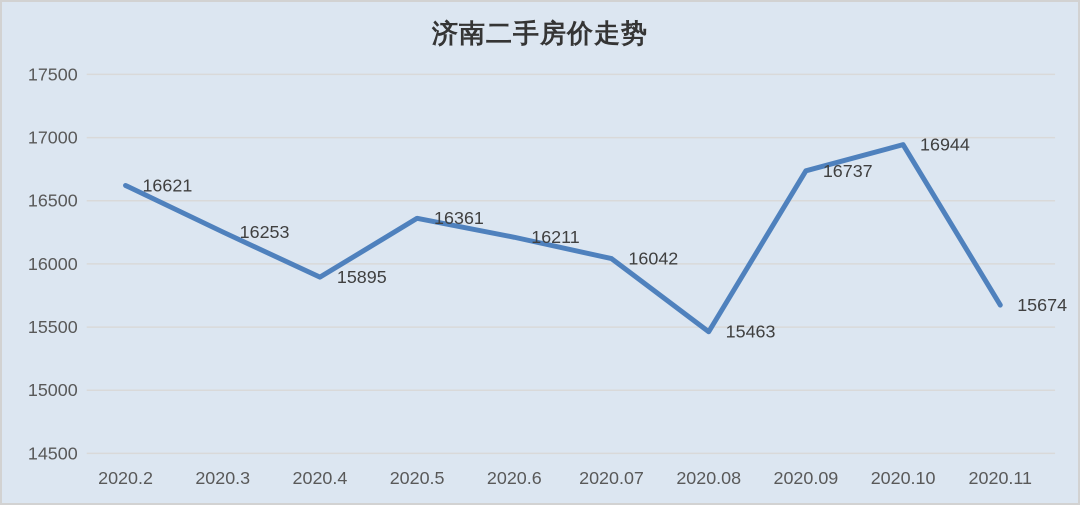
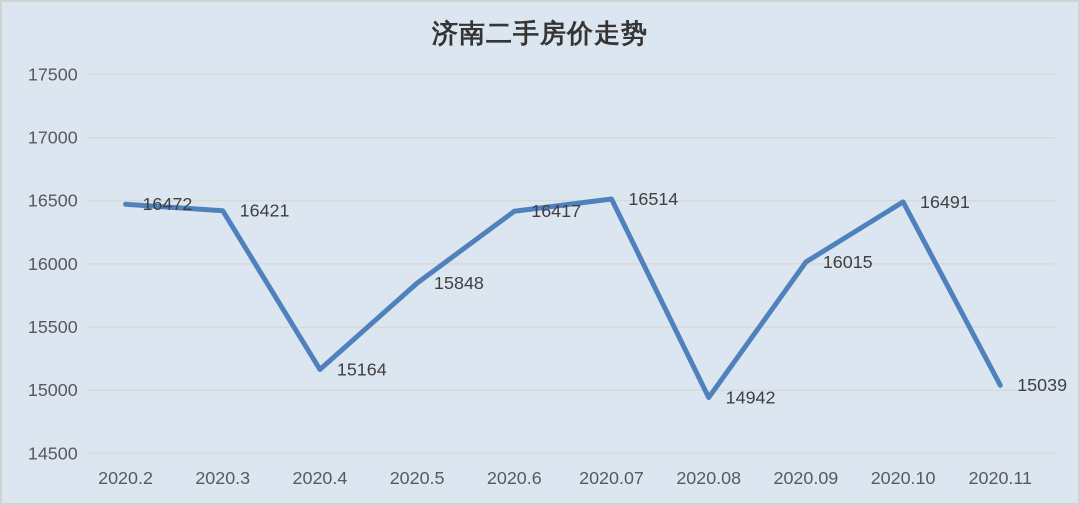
2020.2: 16621 -> 16472
2020.3: 16253 -> 16421
2020.4: 15895 -> 15164
2020.5: 16361 -> 15848
2020.6: 16211 -> 16417
2020.07: 16042 -> 16514
2020.08: 15463 -> 14942
2020.09: 16737 -> 16015
2020.10: 16944 -> 16491
2020.11: 15674 -> 15039
